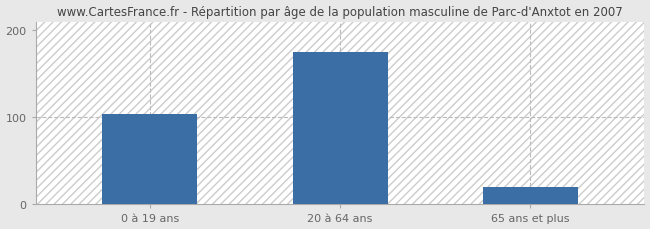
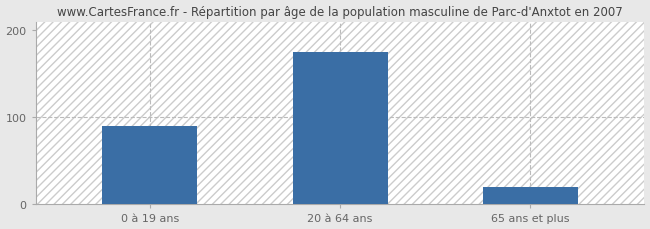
0 à 19 ans: 104 -> 90
